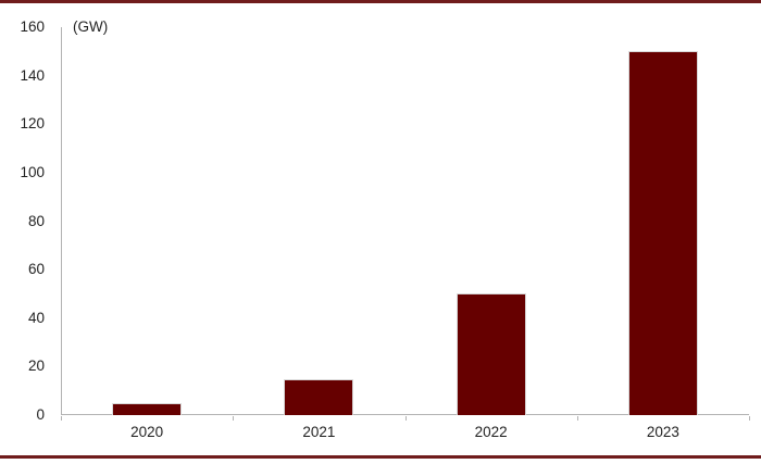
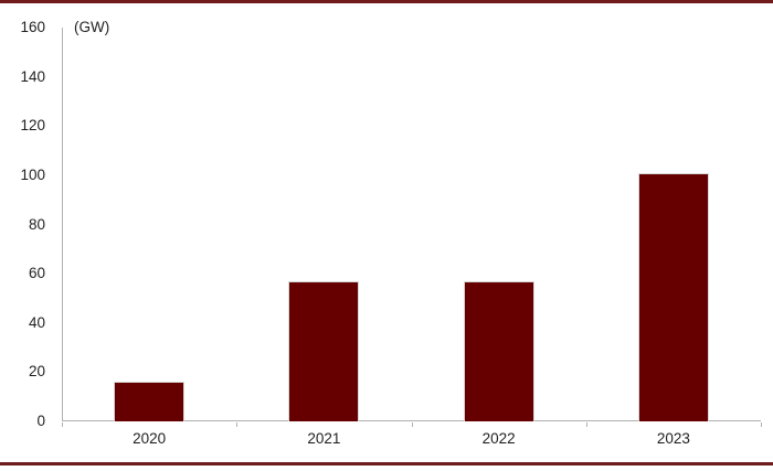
2020: 5 -> 16
2021: 15 -> 57
2022: 50 -> 57
2023: 150 -> 101
